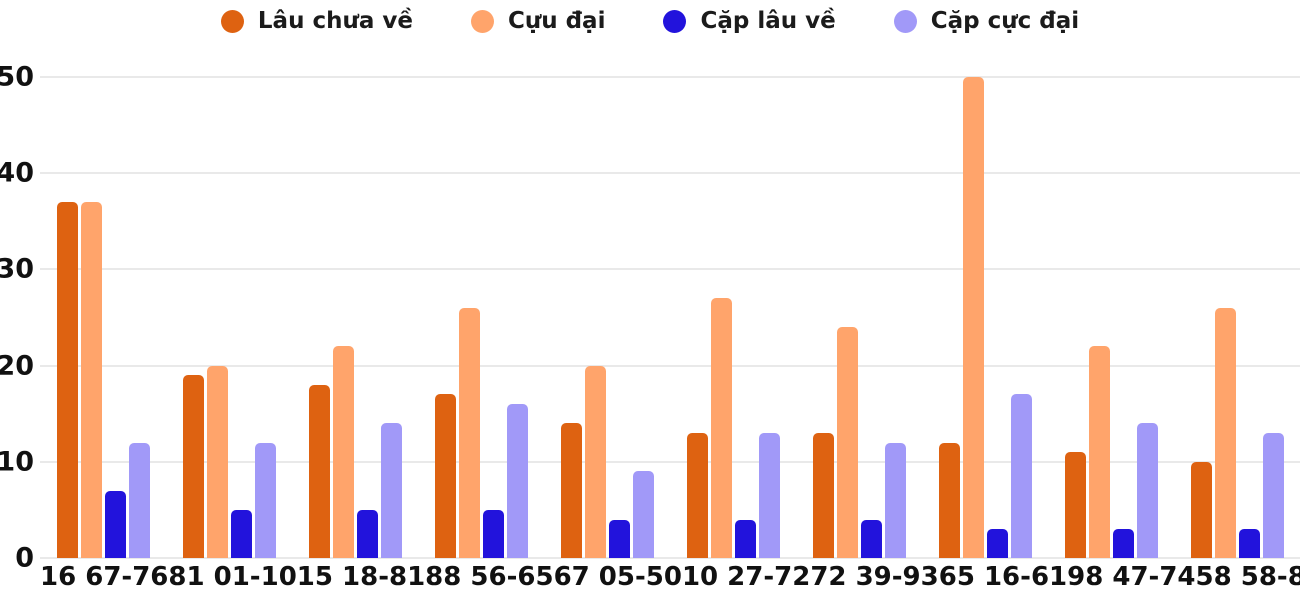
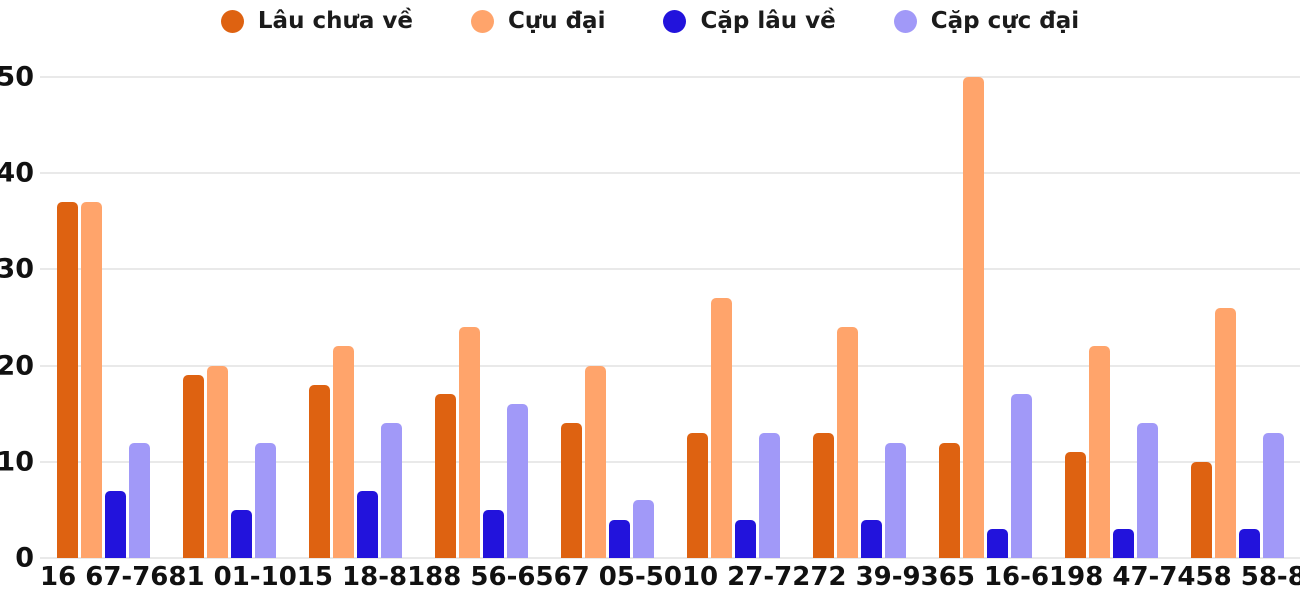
Cặp lâu về/15 18-81: 5 -> 7
Cựu đại/88 56-65: 26 -> 24
Cặp cực đại/67 05-50: 9 -> 6
